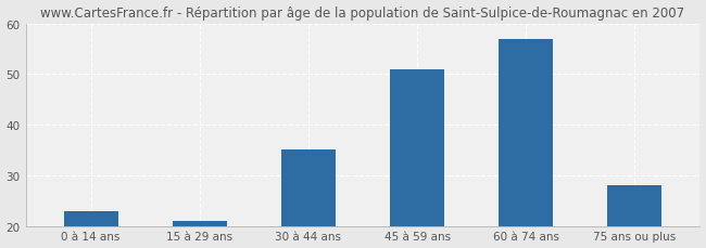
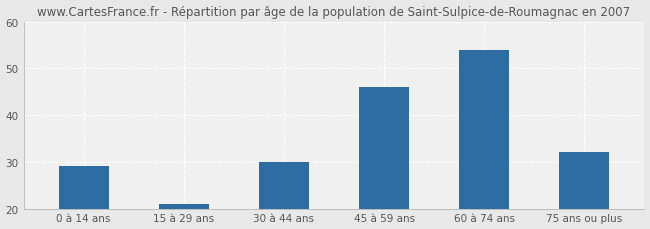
0 à 14 ans: 23 -> 29
30 à 44 ans: 35 -> 30
45 à 59 ans: 51 -> 46
60 à 74 ans: 57 -> 54
75 ans ou plus: 28 -> 32
